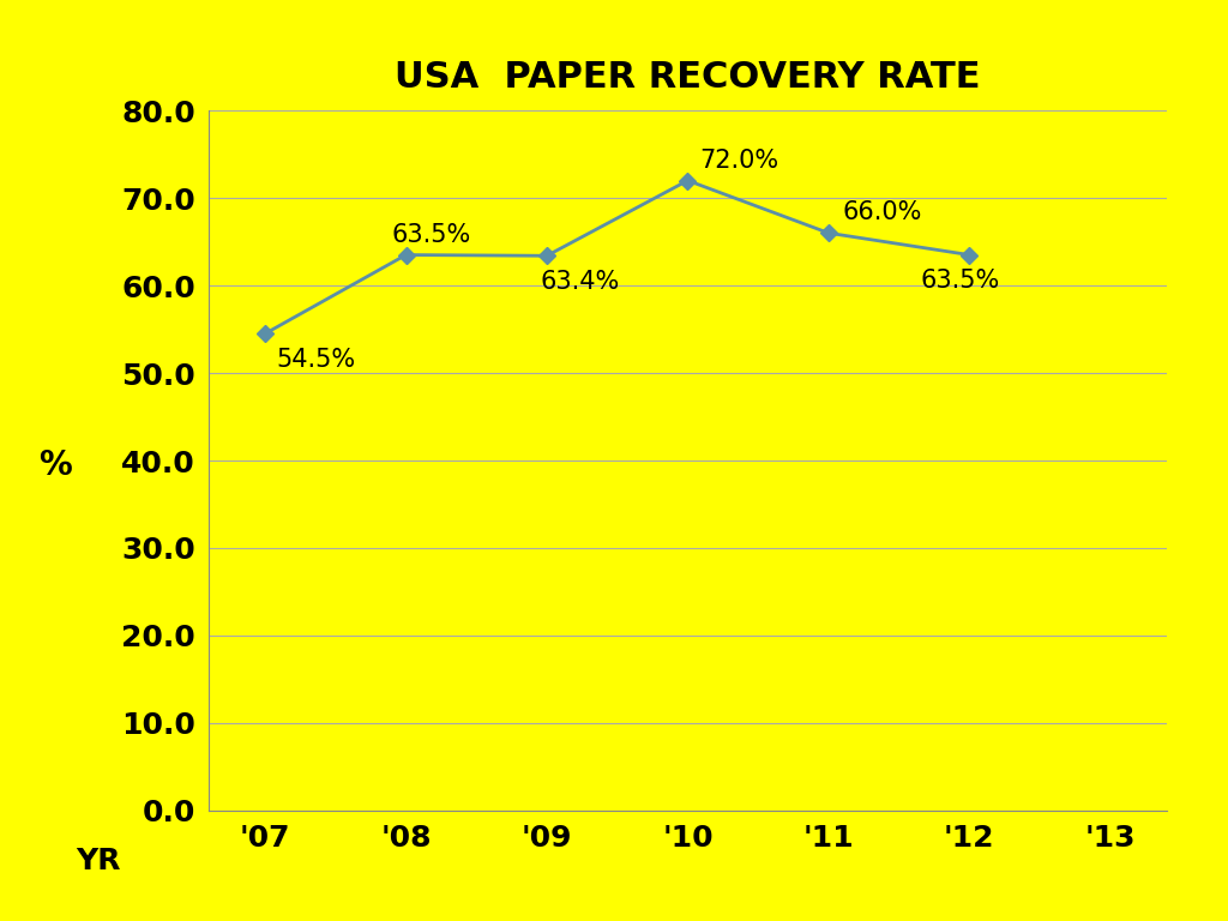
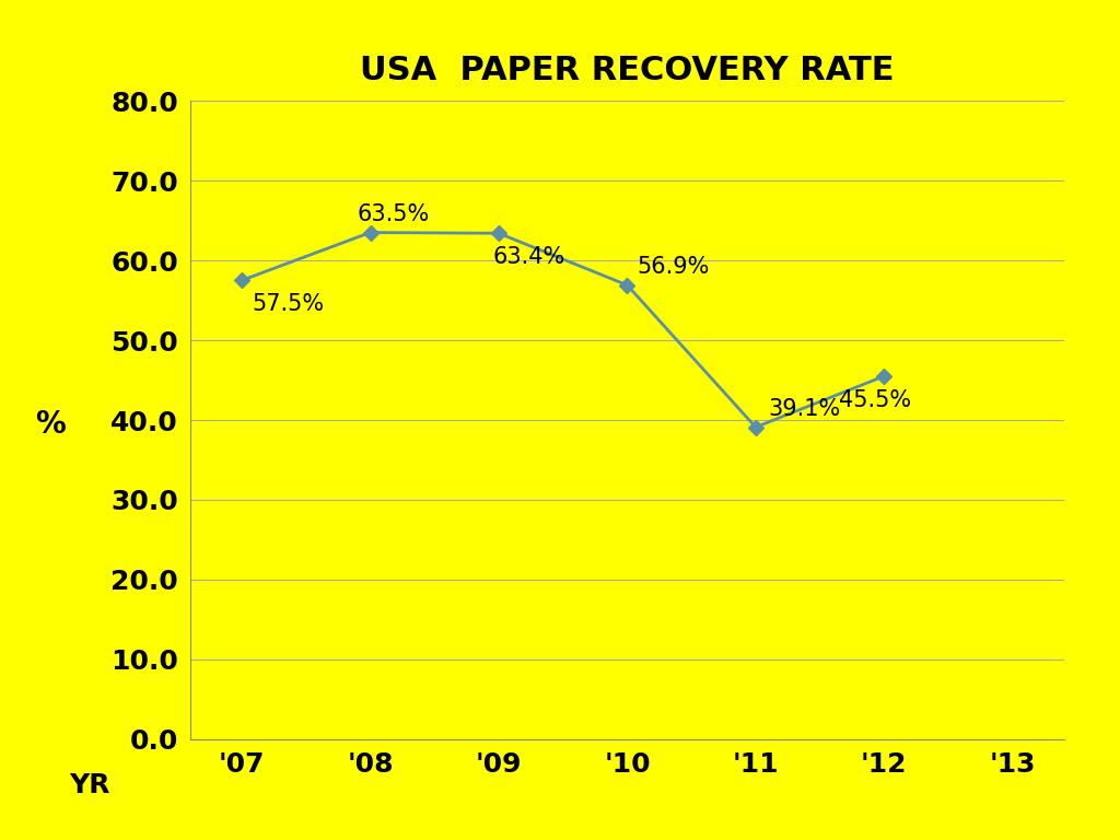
'07: 54.5% -> 57.5%
'10: 72.0% -> 56.9%
'11: 66.0% -> 39.1%
'12: 63.5% -> 45.5%
